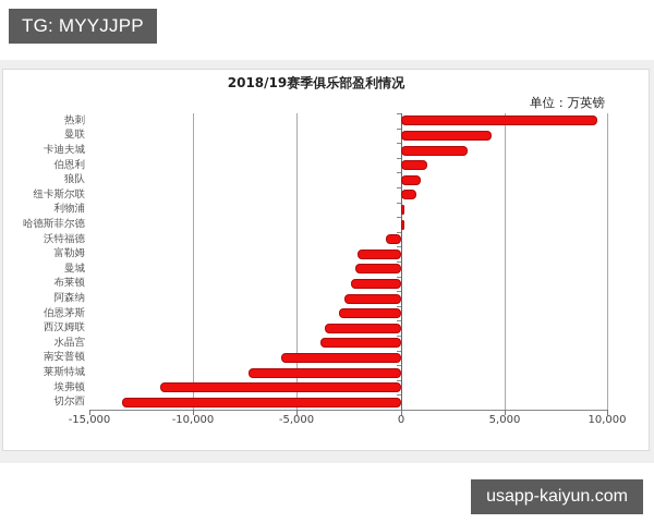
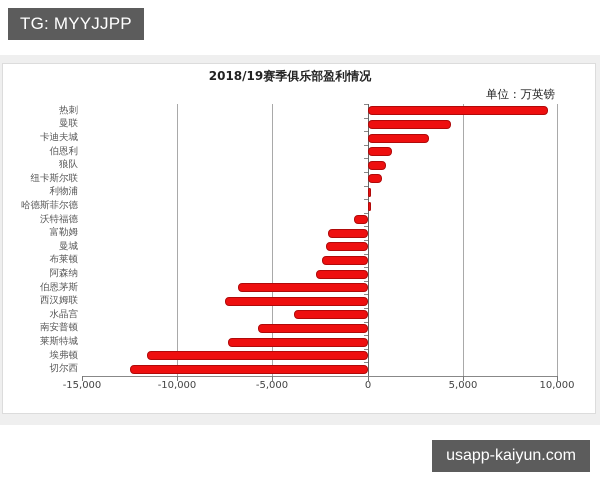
伯恩茅斯: -3000 -> -6800
西汉姆联: -3600 -> -7500
切尔西: -13400 -> -12500
